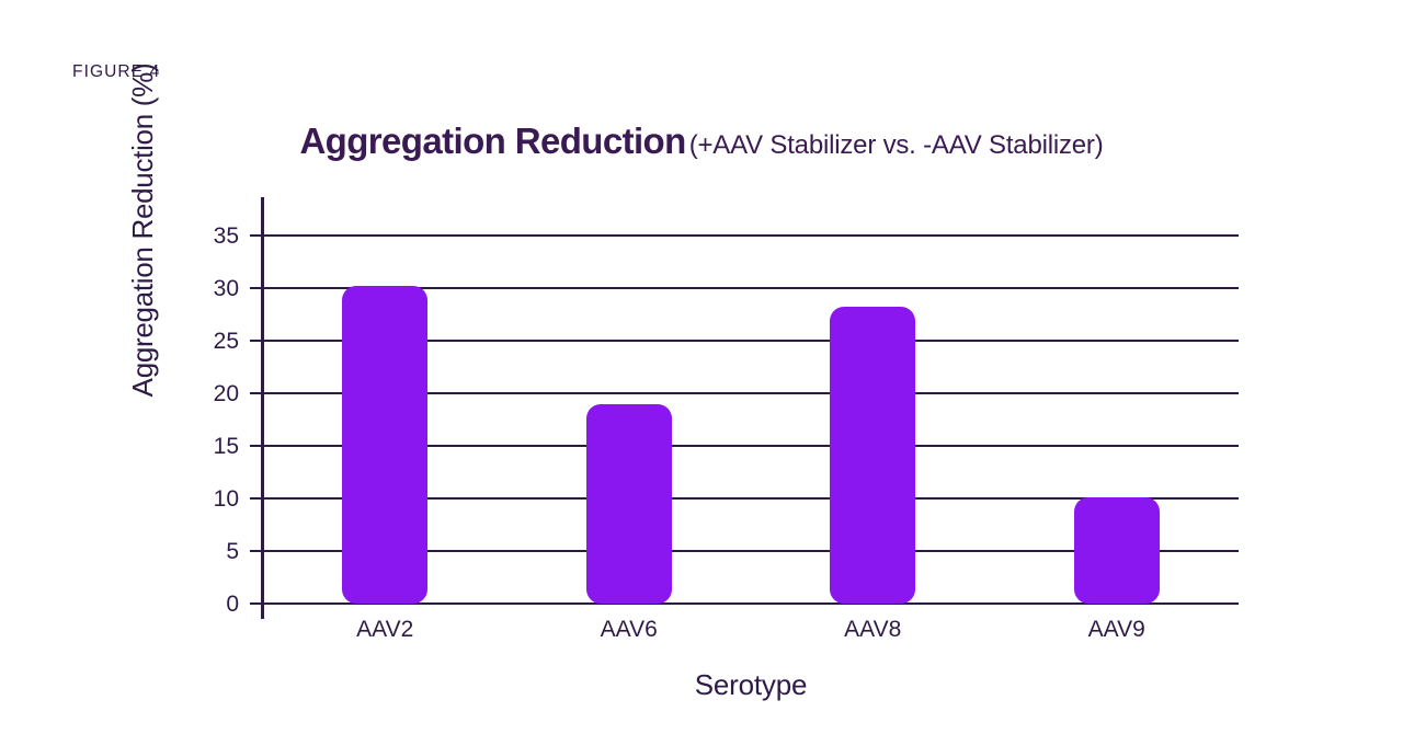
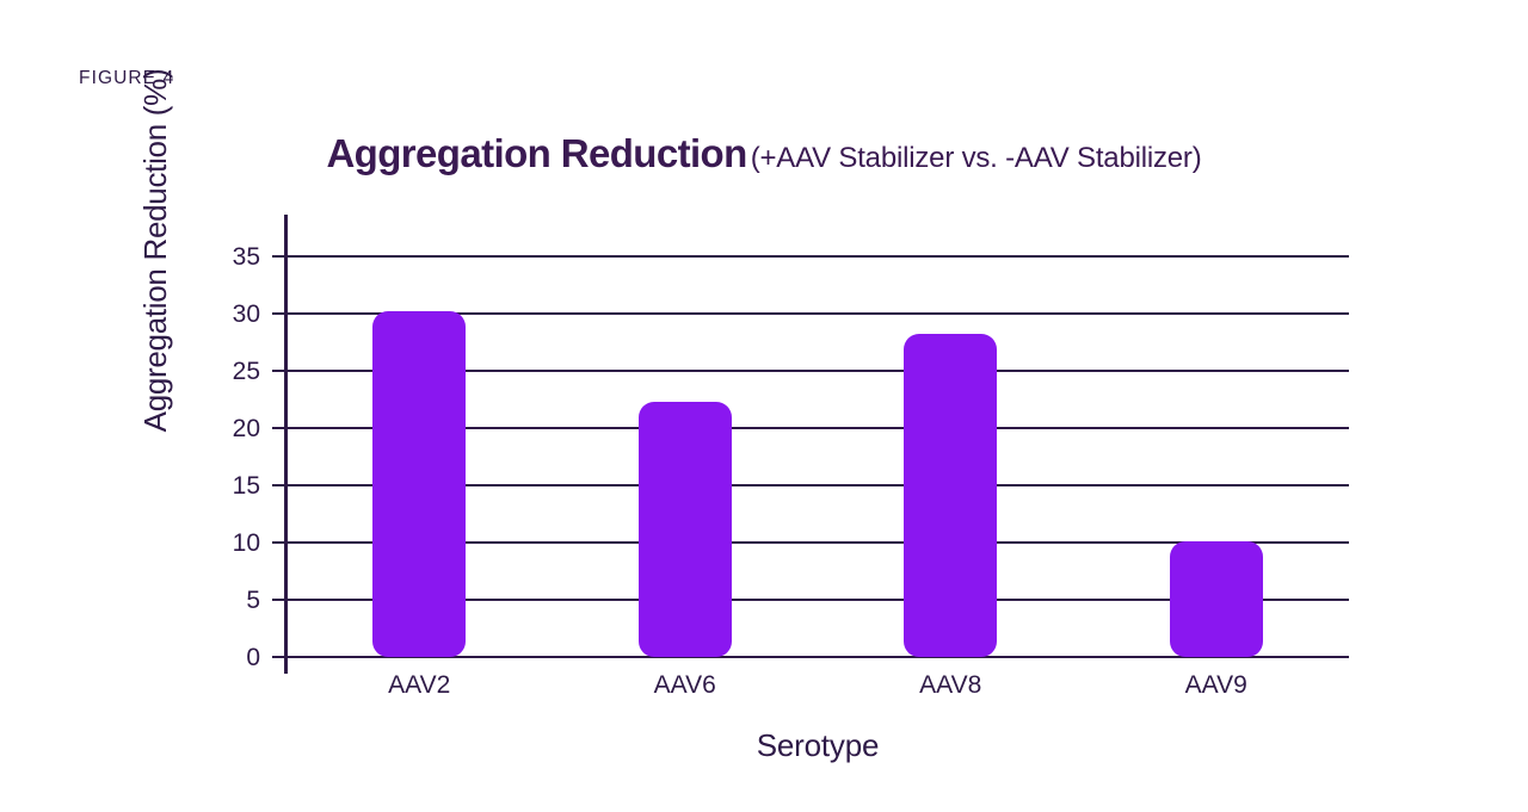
AAV6: 19 -> 22
